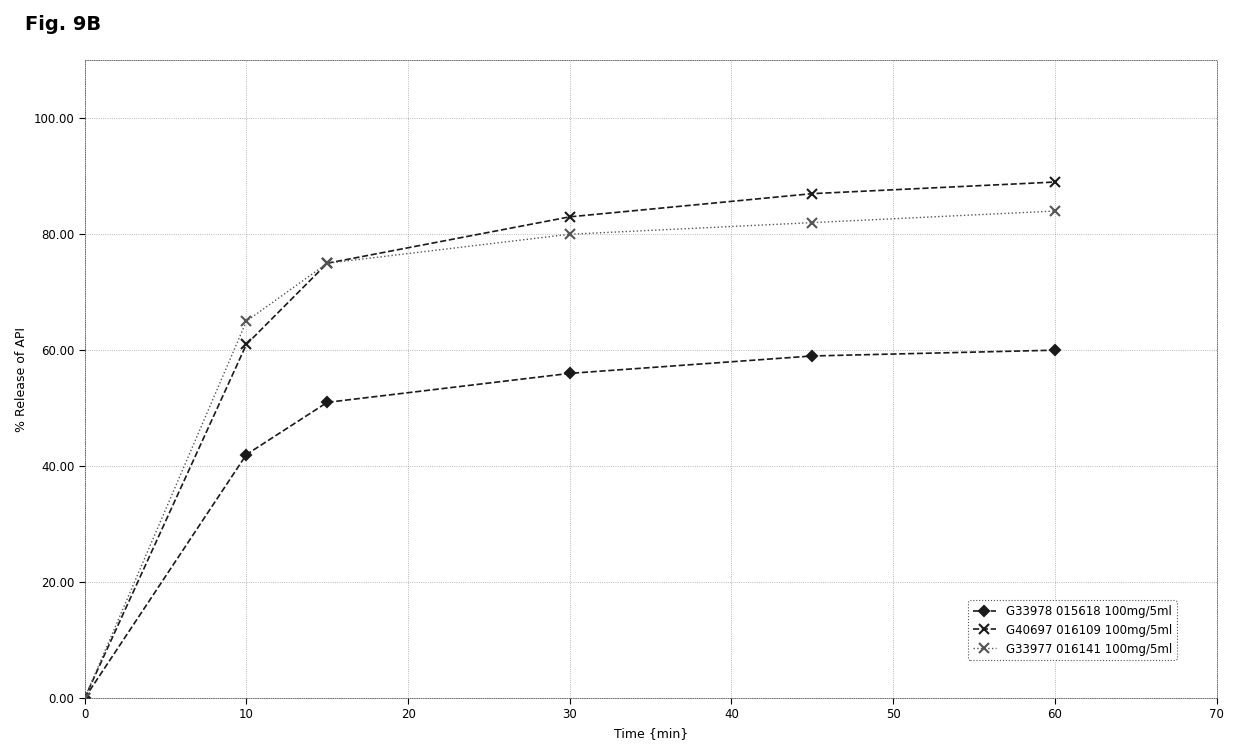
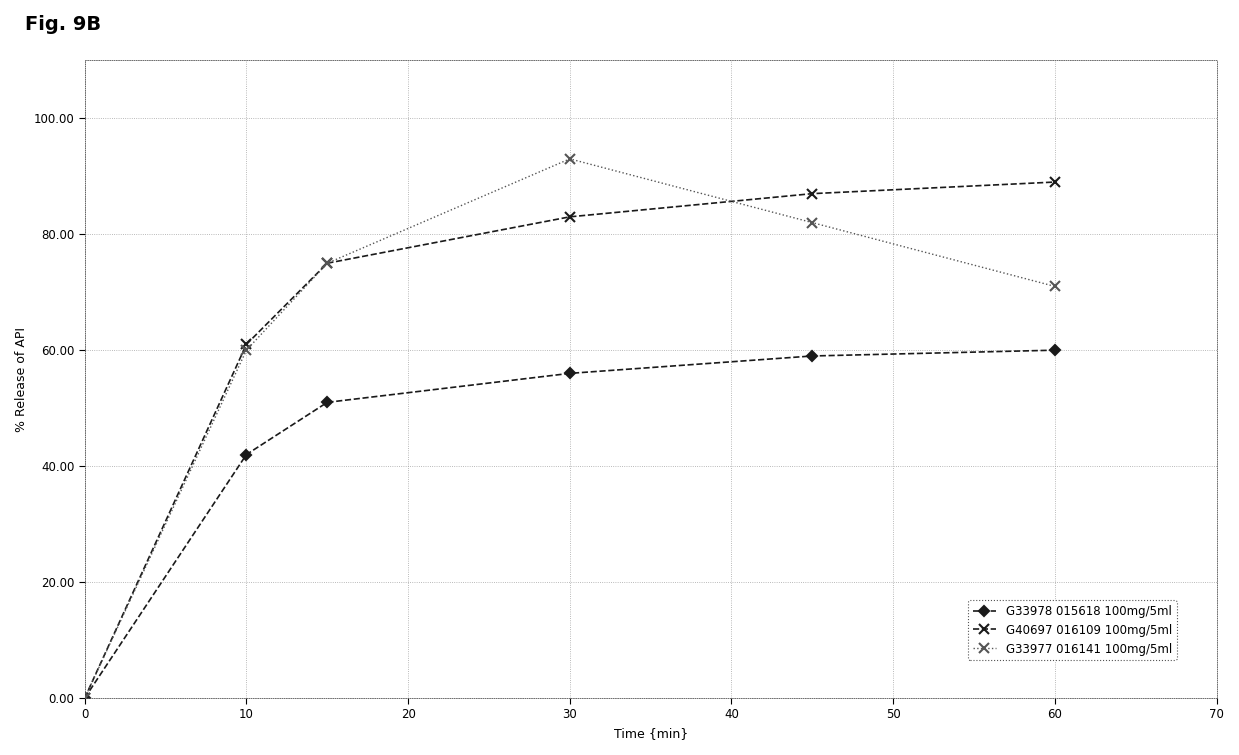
G33977 016141 100mg/5ml/10: 65 -> 60
G33977 016141 100mg/5ml/30: 80 -> 93
G33977 016141 100mg/5ml/60: 84 -> 71
